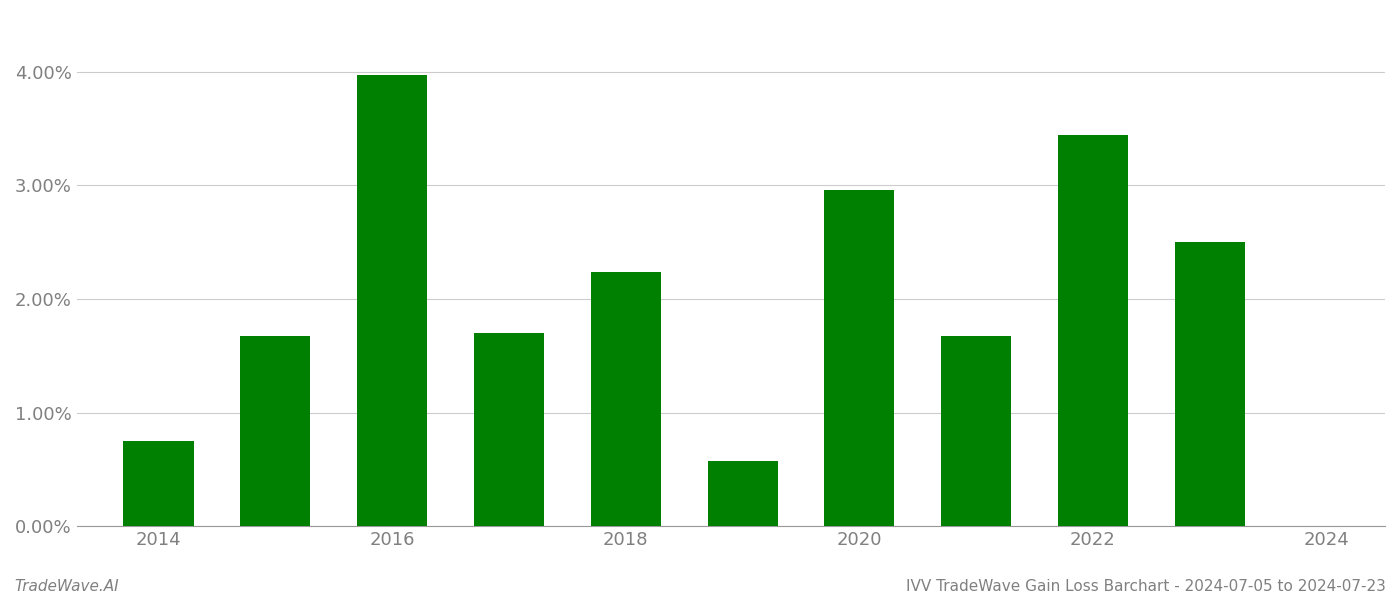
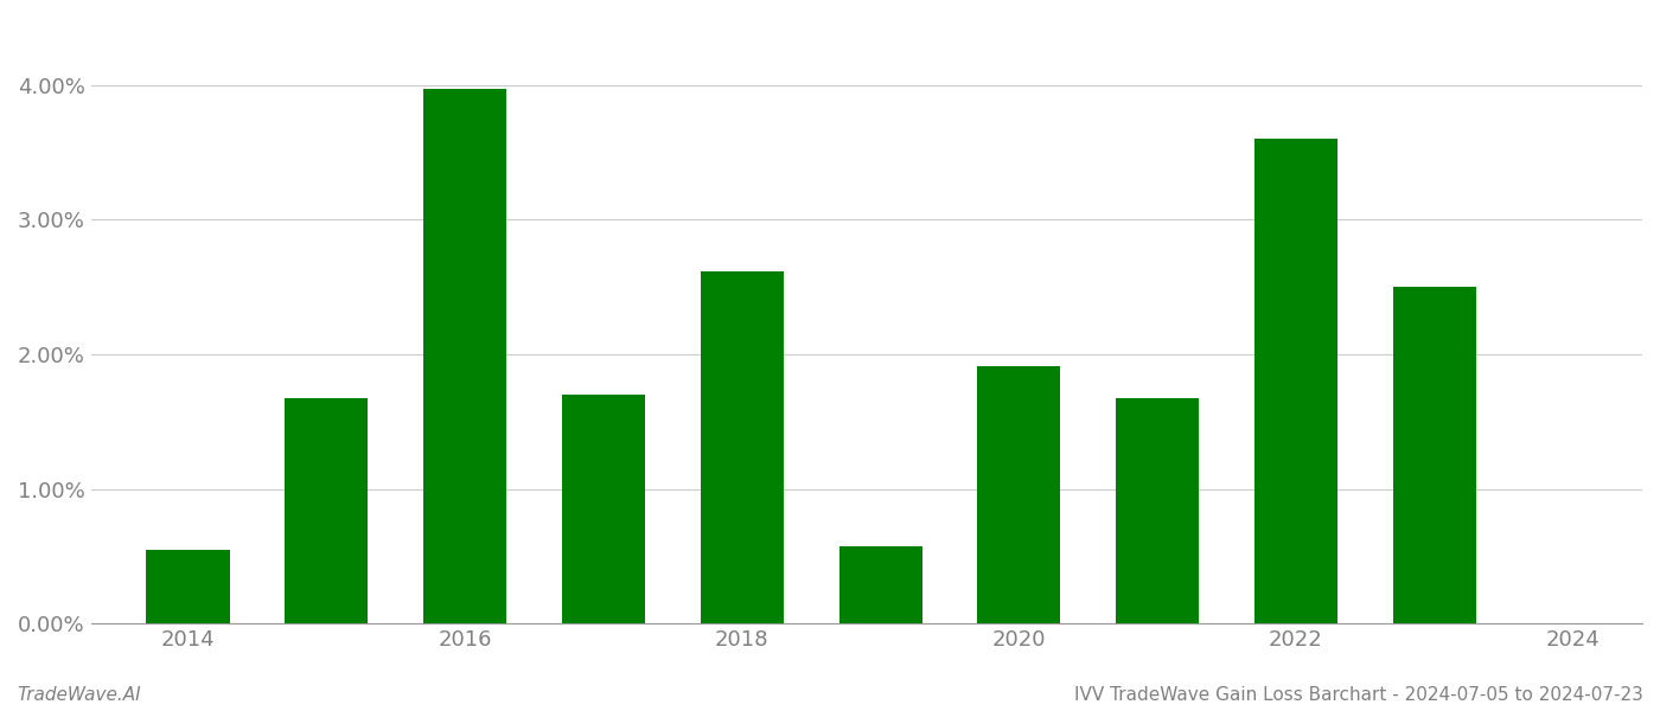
2014: 0.75% -> 0.55%
2018: 2.24% -> 2.62%
2020: 2.96% -> 1.91%
2022: 3.44% -> 3.60%
